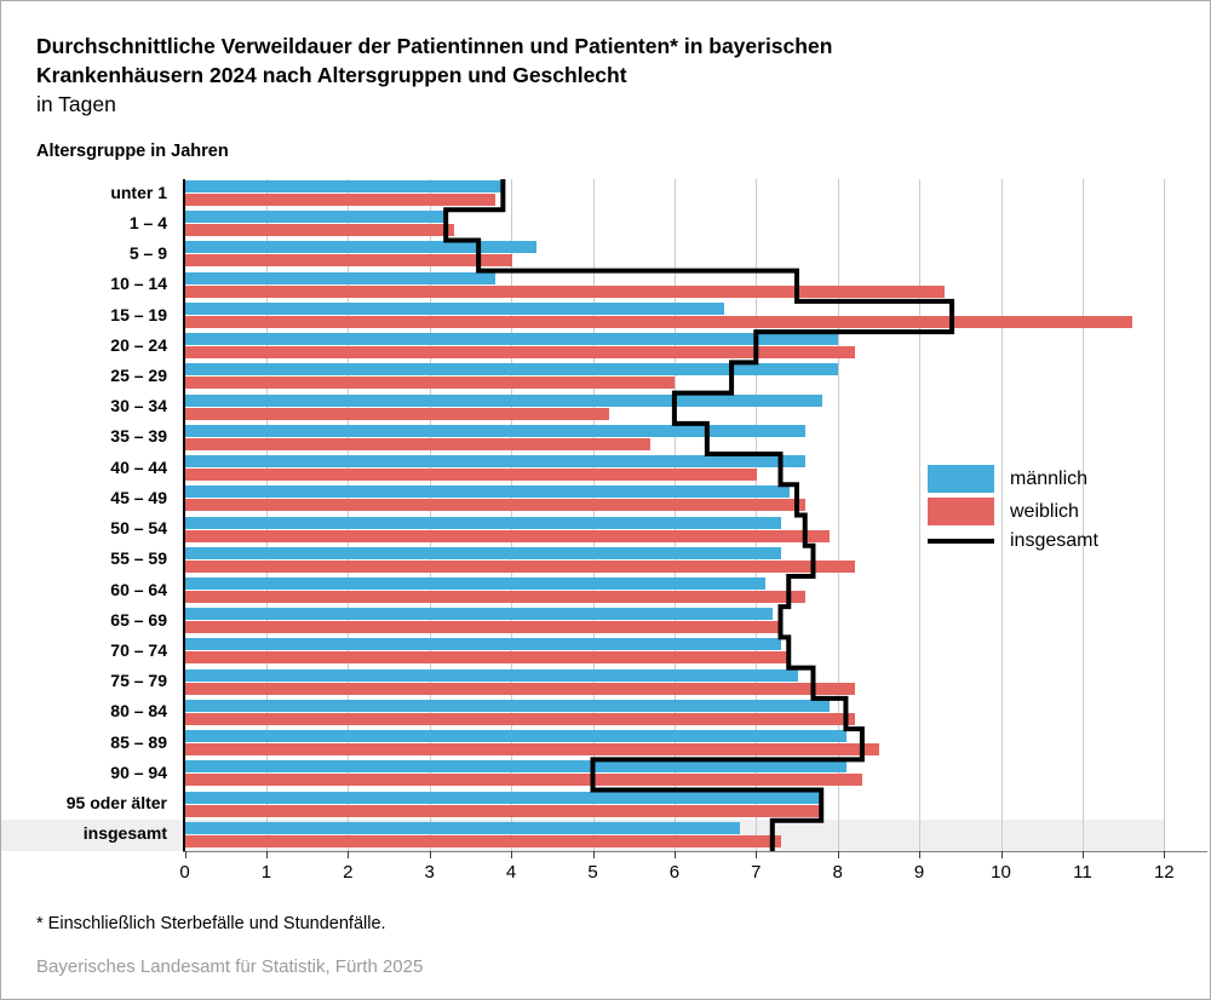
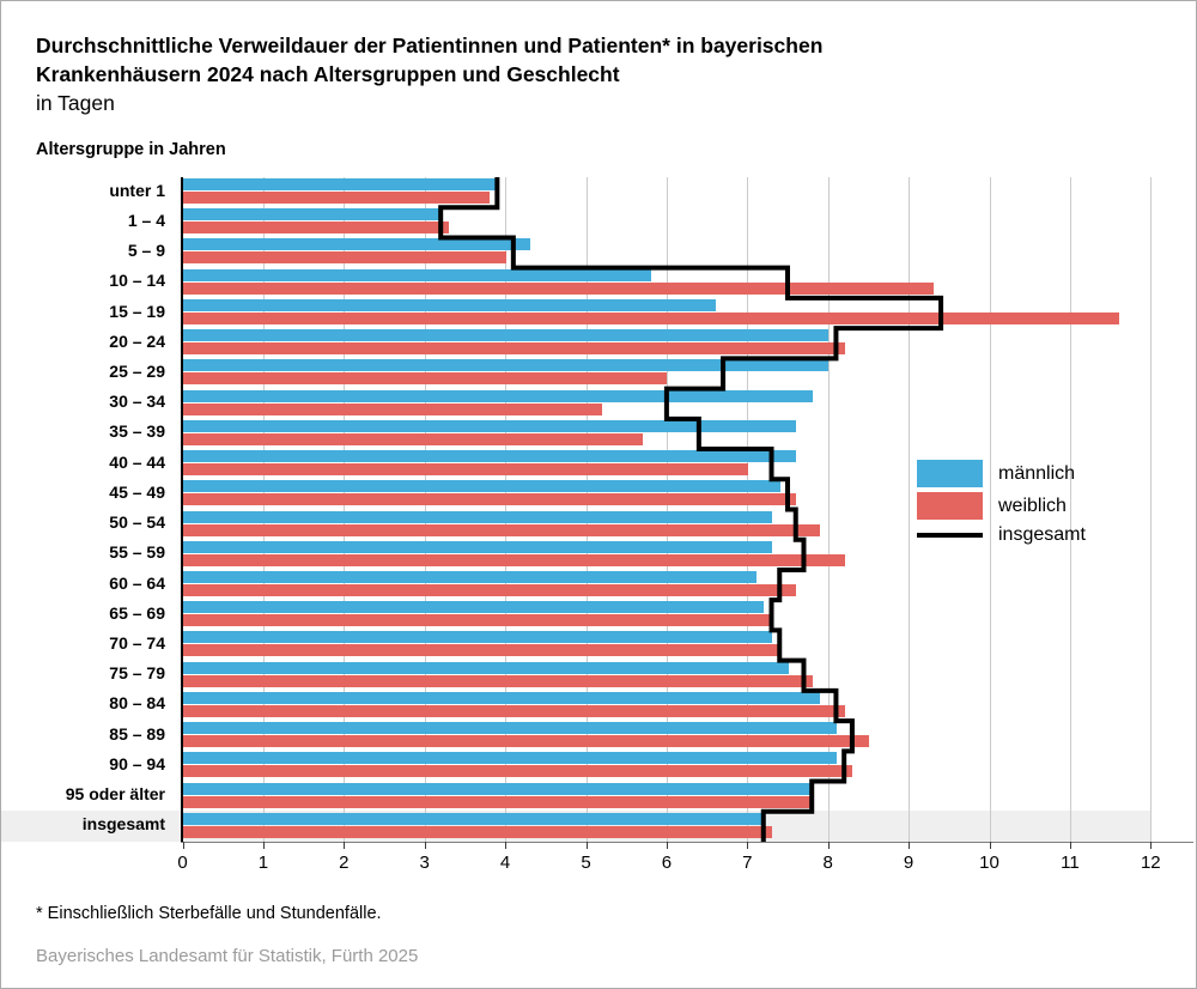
insgesamt/5 – 9: 3.6 -> 4.1
männlich/10 – 14: 3.8 -> 5.8
insgesamt/20 – 24: 7.0 -> 8.1
weiblich/75 – 79: 8.2 -> 7.8
insgesamt/90 – 94: 5.0 -> 8.2
männlich/insgesamt: 6.8 -> 7.2
